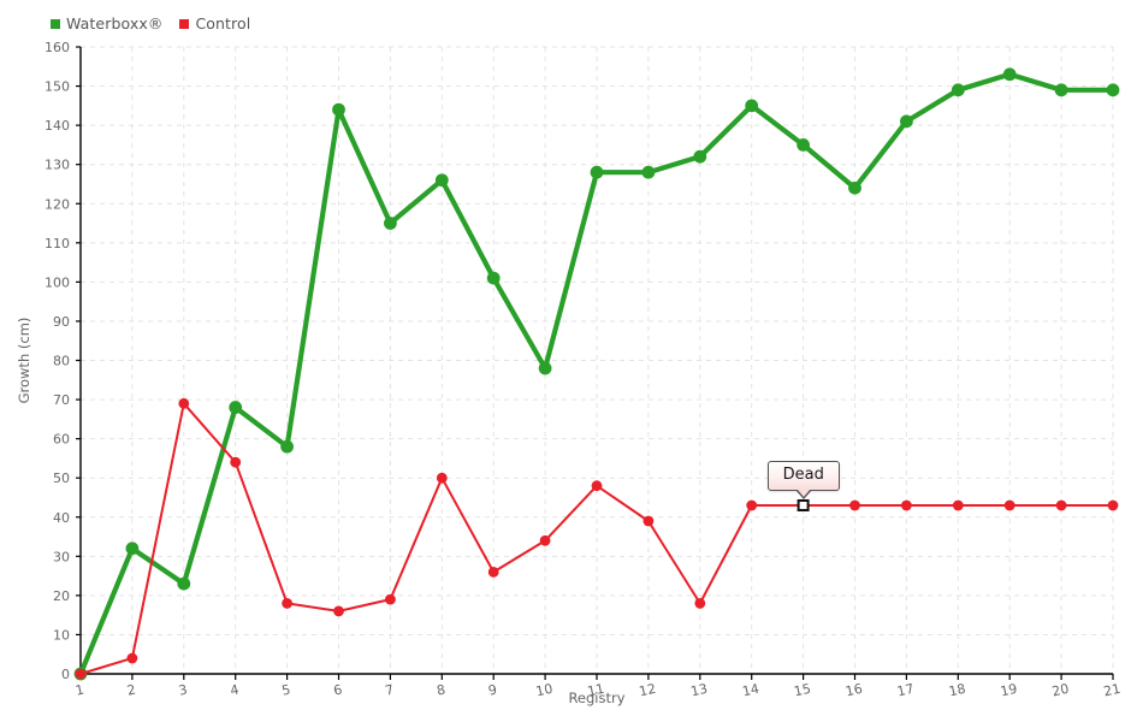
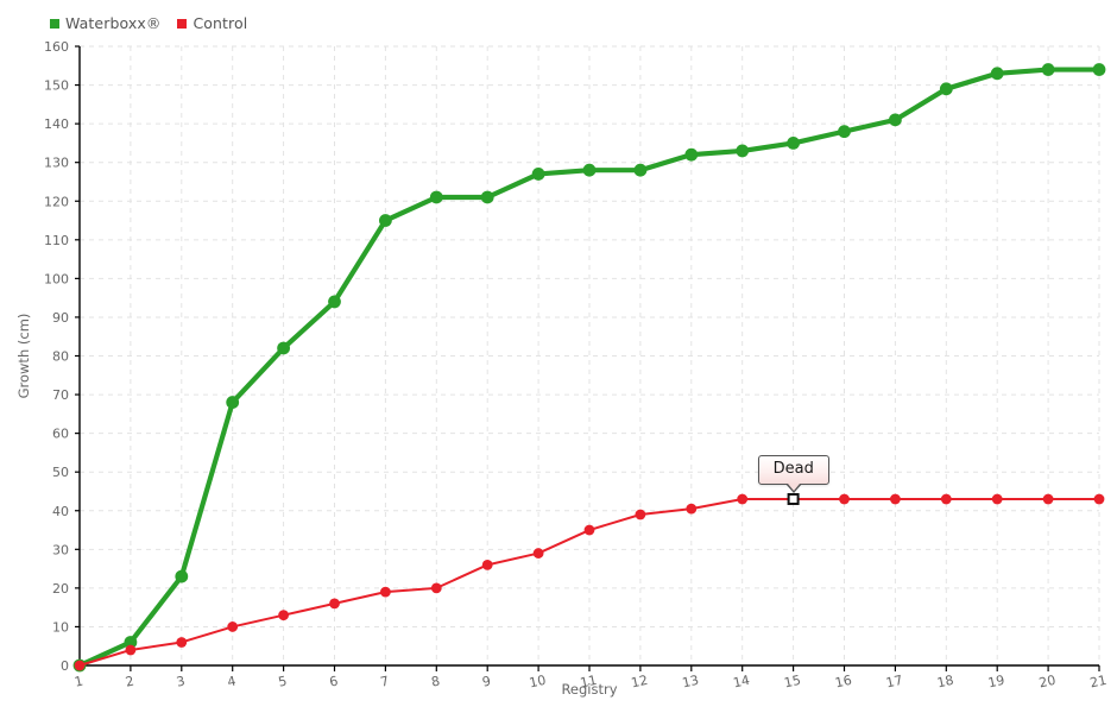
Waterboxx®/2: 32 -> 6
Control/3: 69 -> 6
Control/4: 54 -> 10
Waterboxx®/5: 58 -> 82
Control/5: 18 -> 13
Waterboxx®/6: 144 -> 94
Waterboxx®/8: 126 -> 121
Control/8: 50 -> 20
Waterboxx®/9: 101 -> 121
Waterboxx®/10: 78 -> 127
Control/10: 34 -> 29
Control/11: 48 -> 35
Control/13: 18 -> 40
Waterboxx®/14: 145 -> 133
Waterboxx®/16: 124 -> 138
Waterboxx®/20: 149 -> 154
Waterboxx®/21: 149 -> 154
